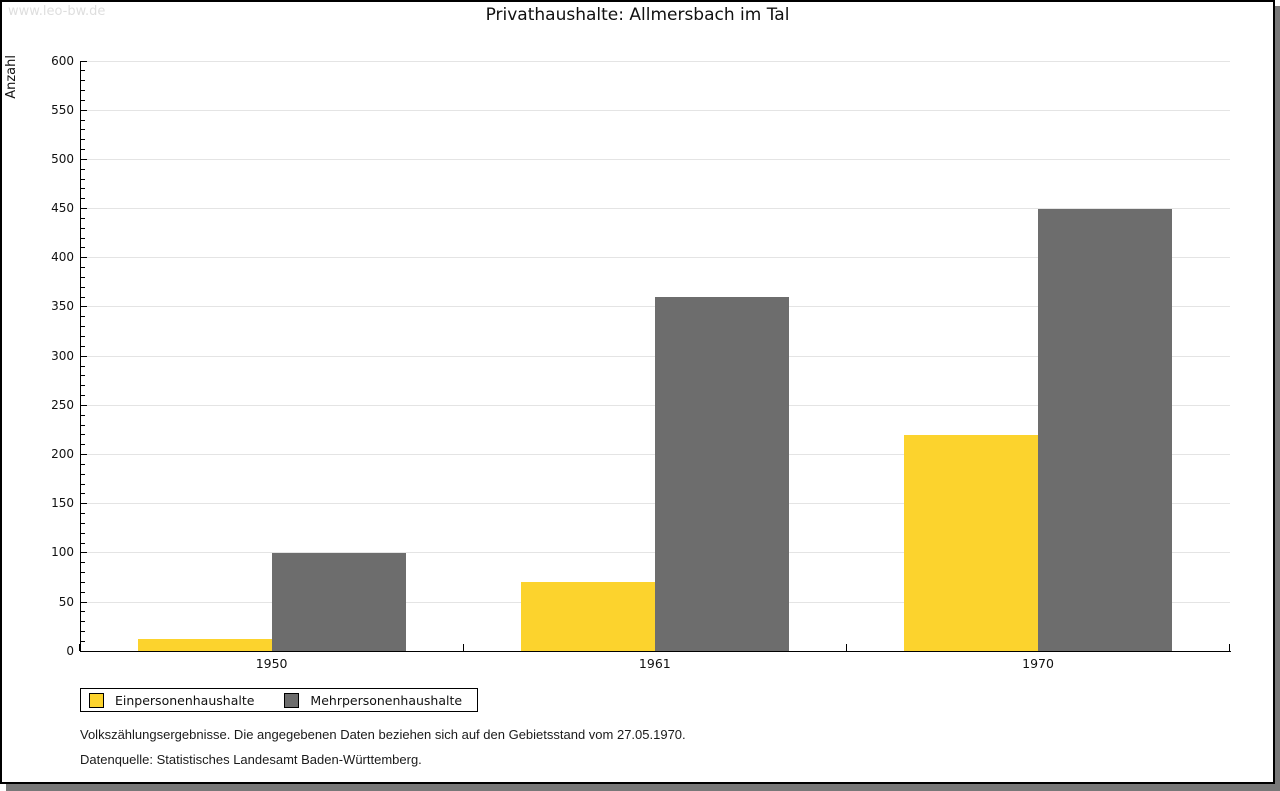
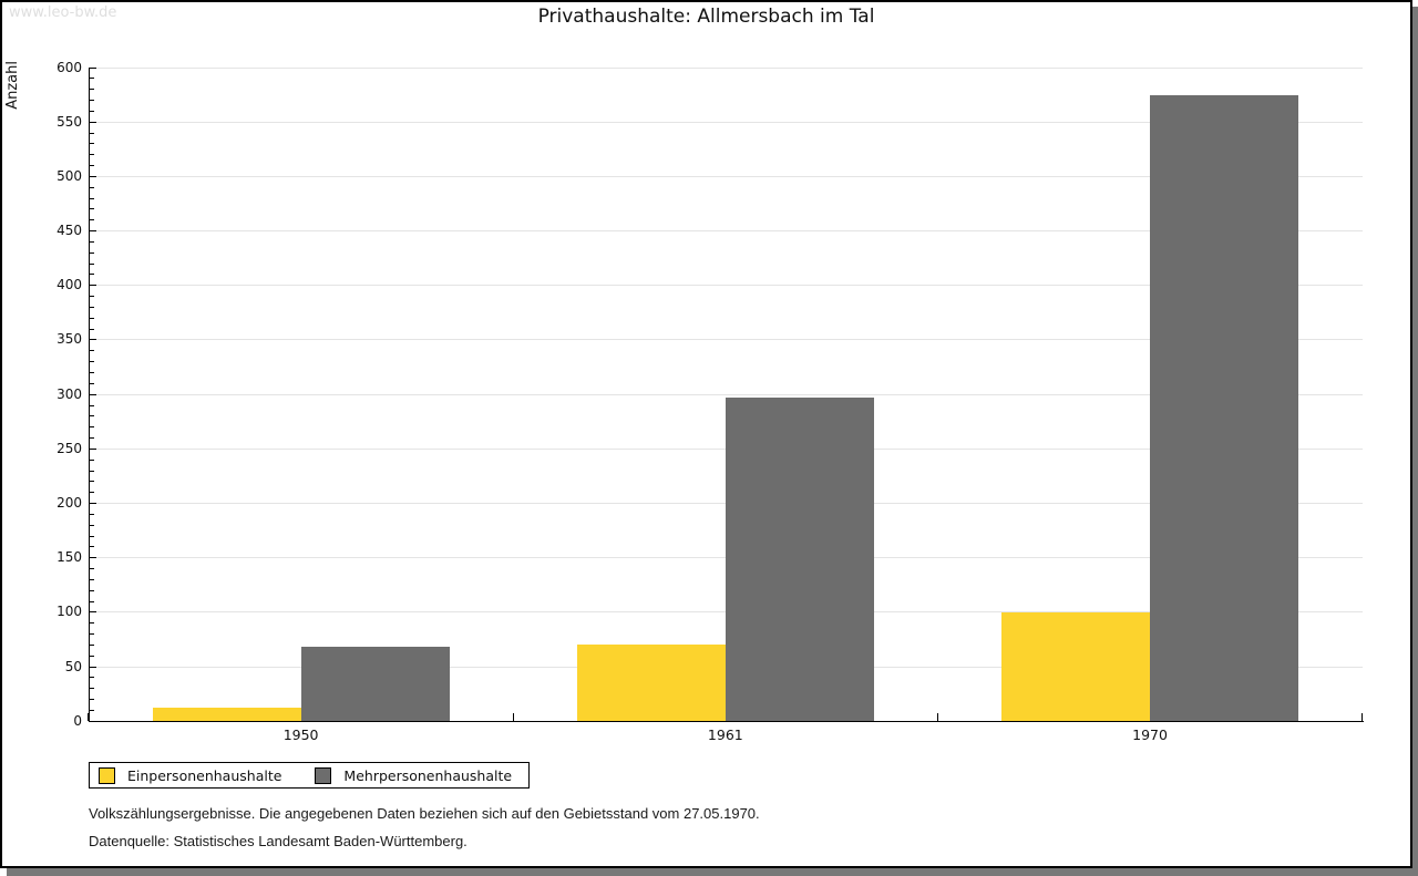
Mehrpersonenhaushalte/1950: 100 -> 70
Mehrpersonenhaushalte/1961: 360 -> 300
Einpersonenhaushalte/1970: 220 -> 100
Mehrpersonenhaushalte/1970: 450 -> 580
